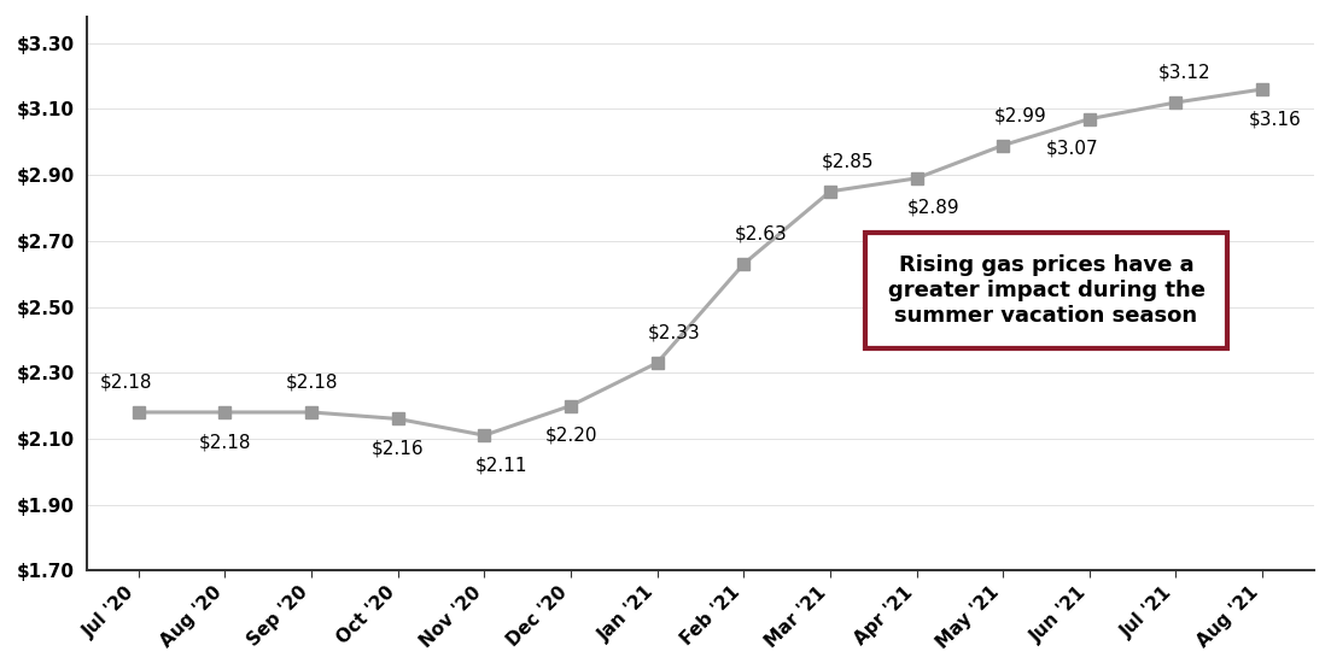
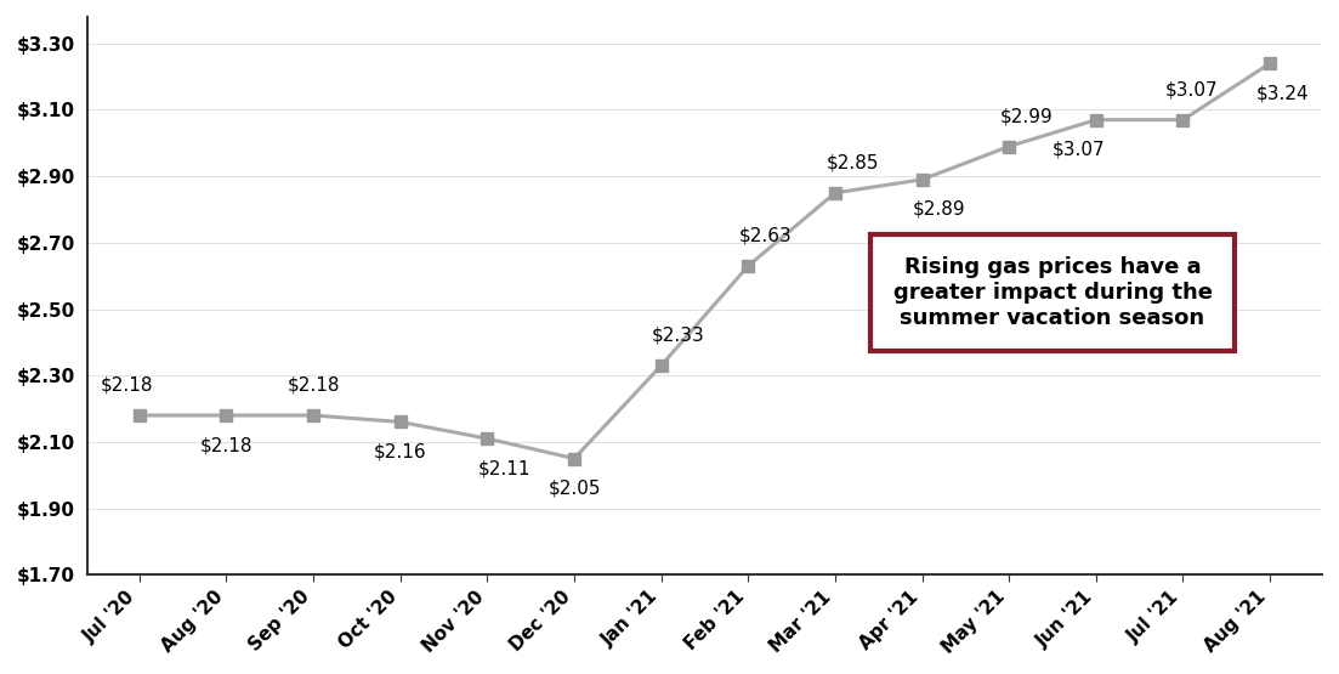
Dec '20: $2.20 -> $2.05
Jul '21: $3.12 -> $3.07
Aug '21: $3.16 -> $3.24
